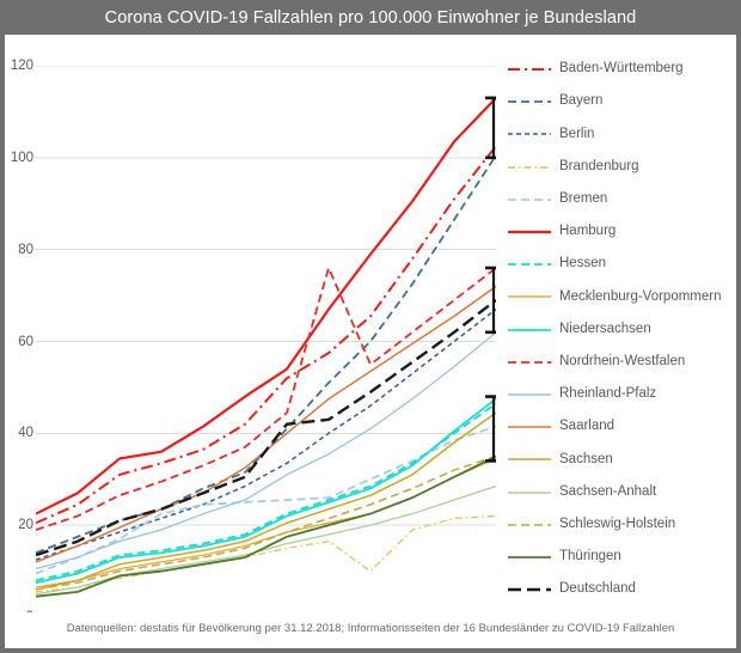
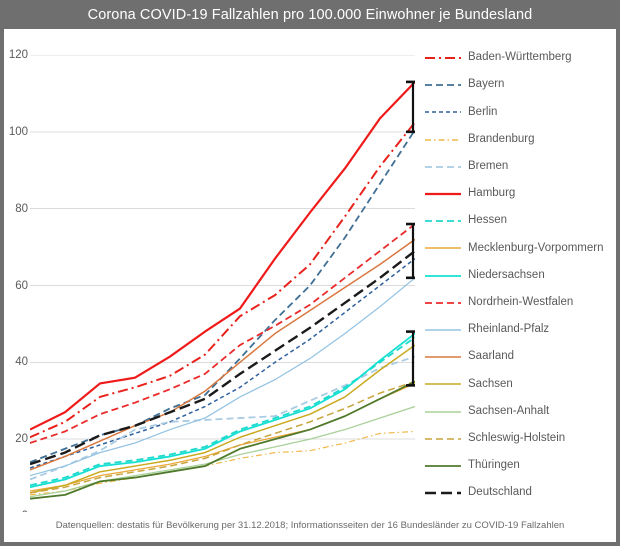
Deutschland/24.3: 42 -> 37
Nordrhein-Westfalen/25.3: 76 -> 50
Brandenburg/26.3: 10 -> 17
